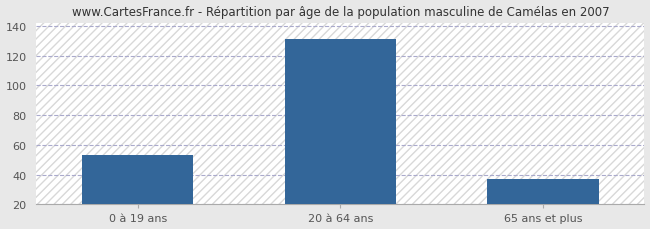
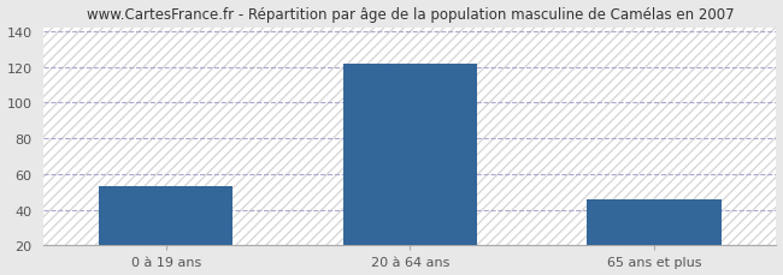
20 à 64 ans: 131 -> 122
65 ans et plus: 37 -> 46
